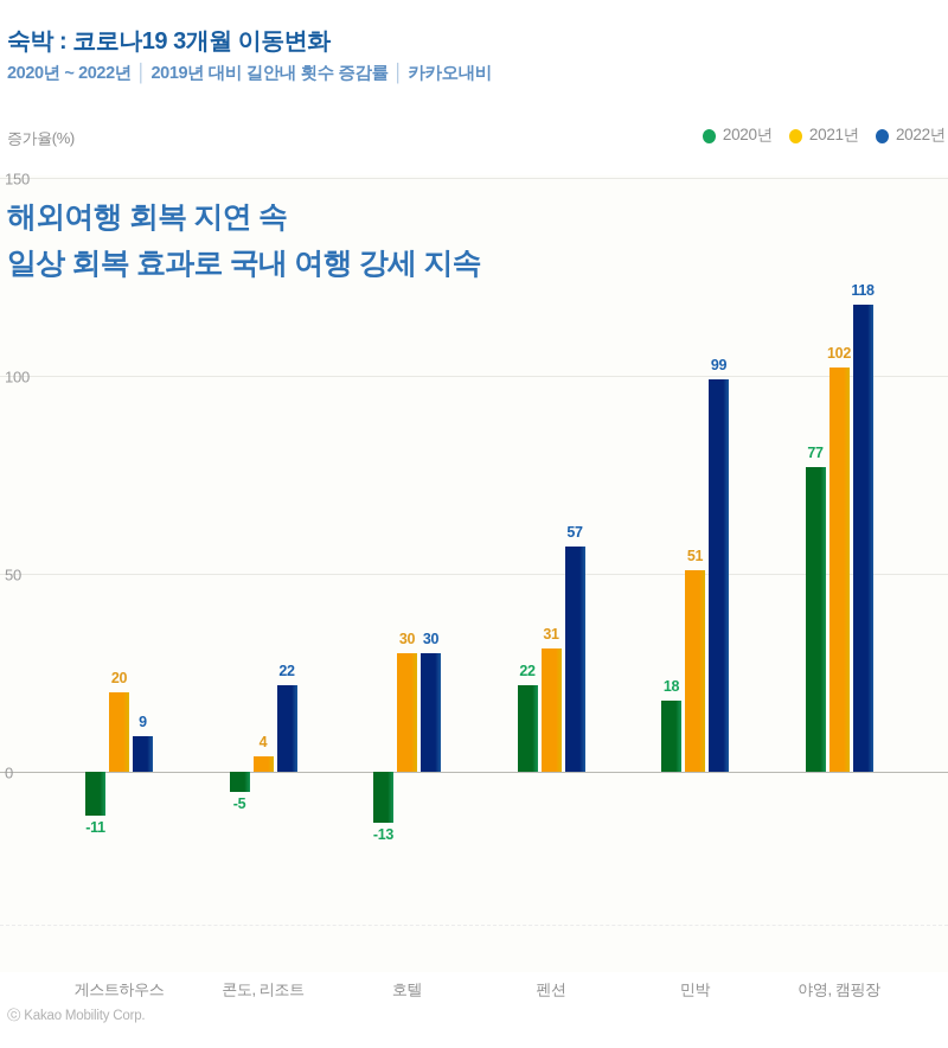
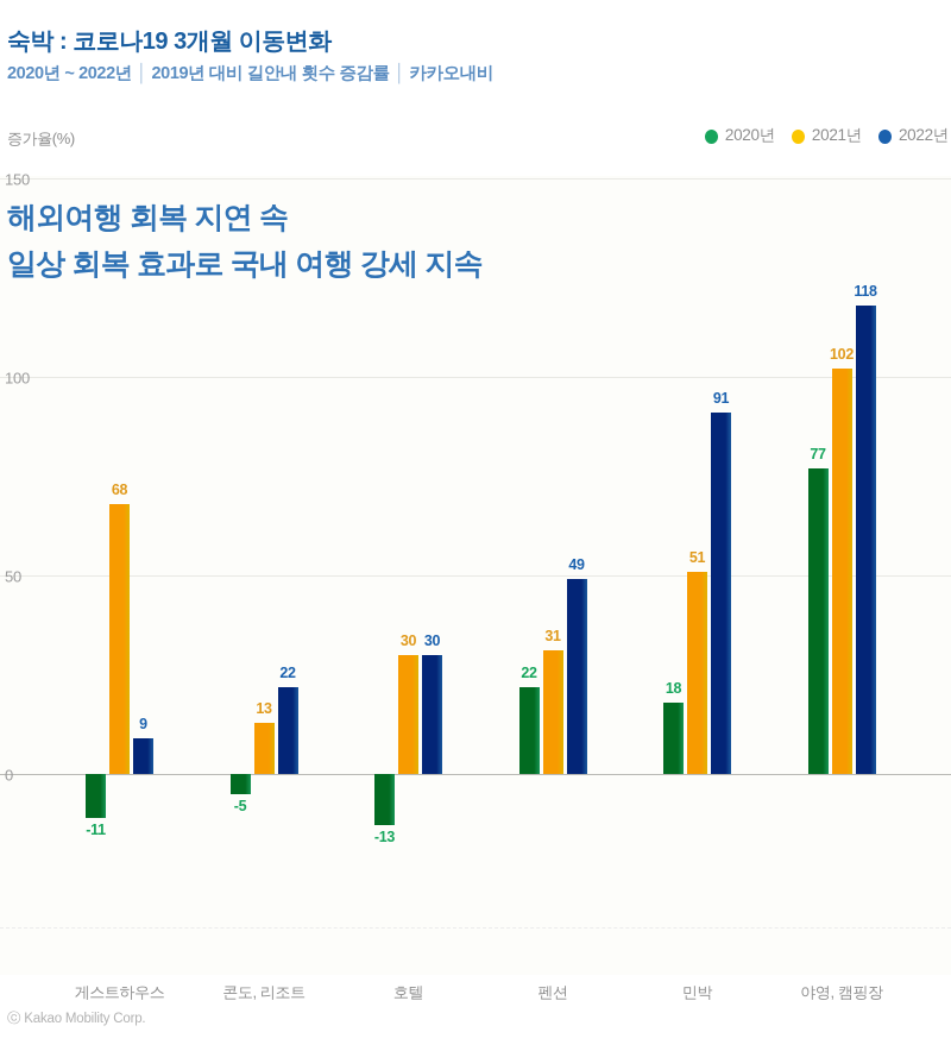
2021년/게스트하우스: 20 -> 68
2021년/콘도, 리조트: 4 -> 13
2022년/펜션: 57 -> 49
2022년/민박: 99 -> 91
